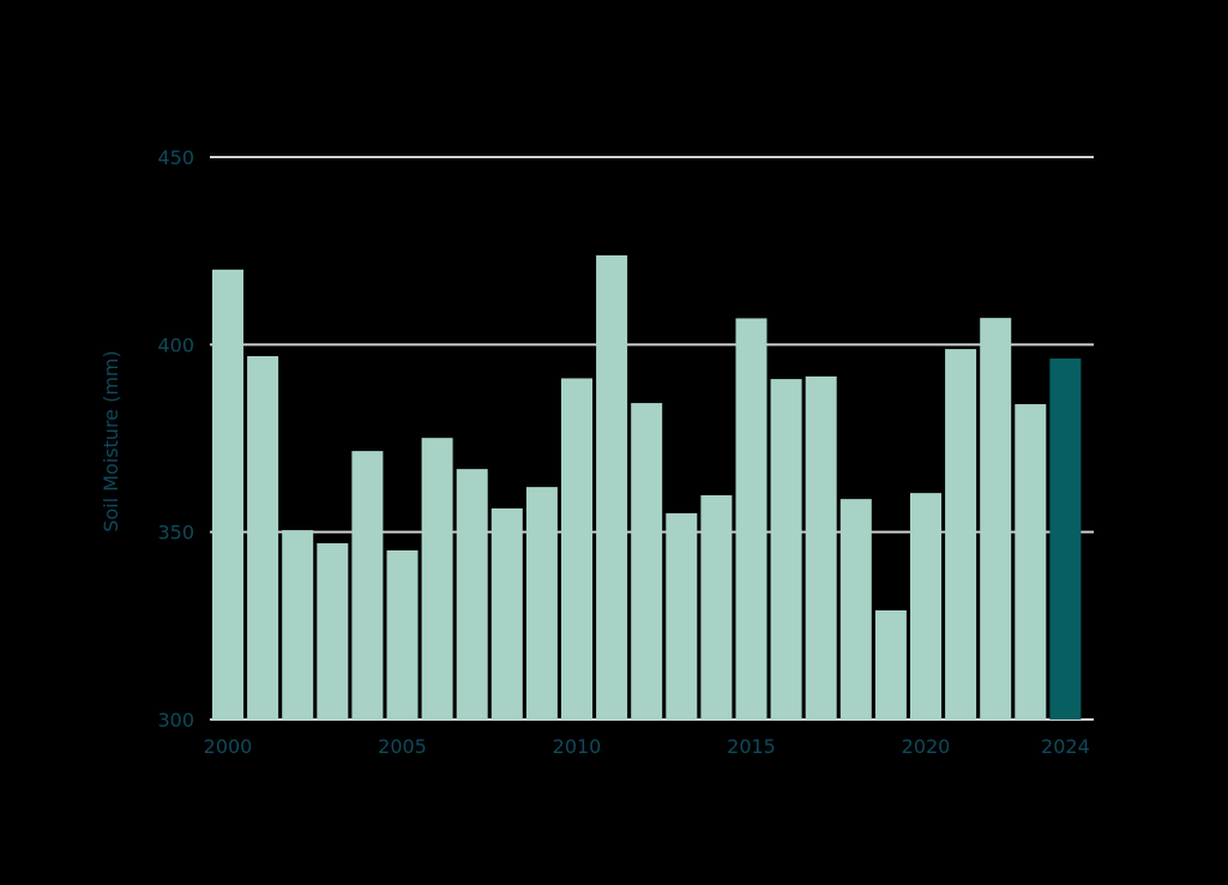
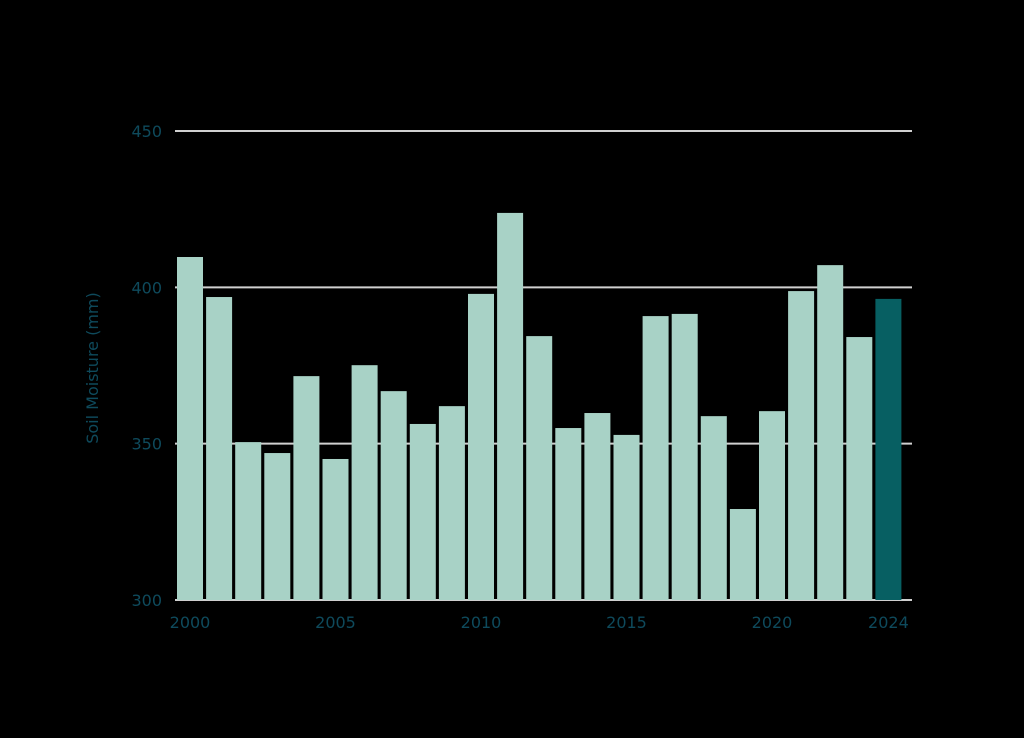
2000: 420 -> 410
2010: 391 -> 398
2015: 407 -> 353
